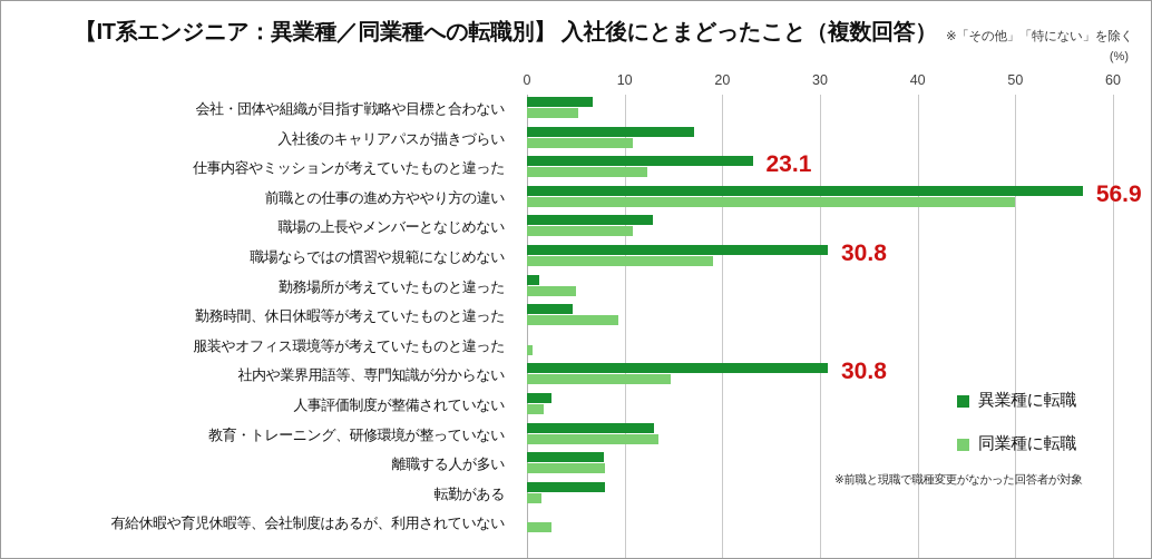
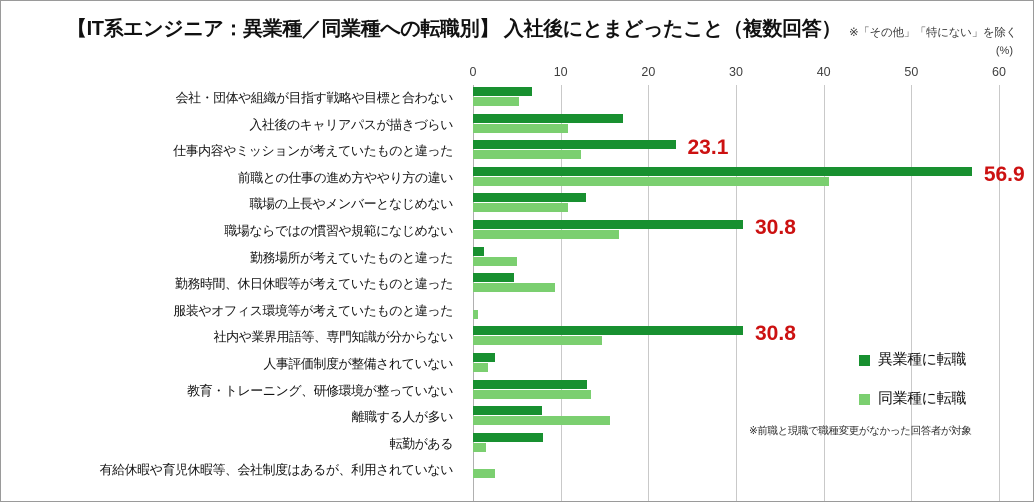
同業種に転職/前職との仕事の進め方ややり方の違い: 50 -> 41
同業種に転職/職場ならではの慣習や規範になじめない: 19 -> 17
同業種に転職/離職する人が多い: 8 -> 16
